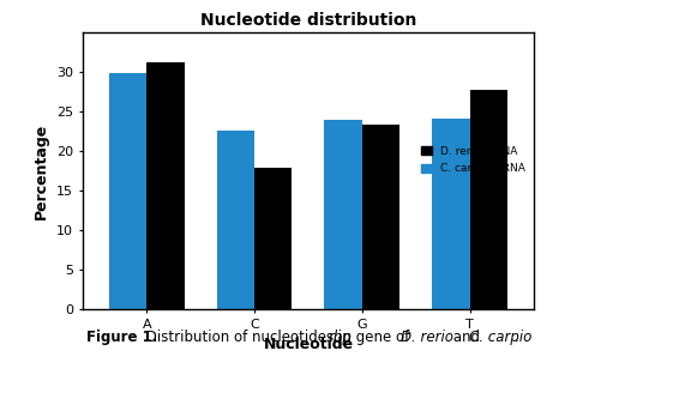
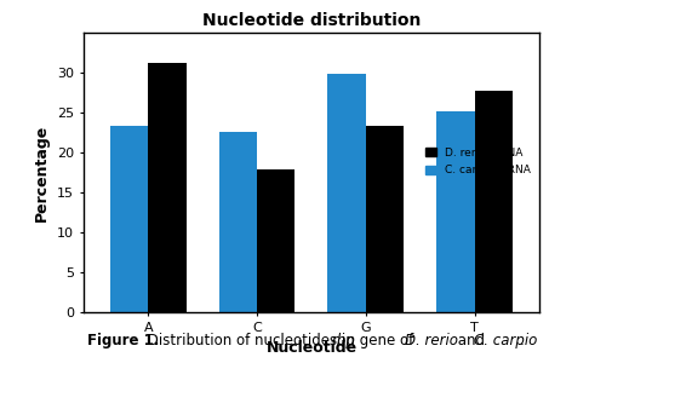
C. carpio mRNA/A: 29.9 -> 23.4
C. carpio mRNA/G: 23.9 -> 29.8
C. carpio mRNA/T: 24.1 -> 25.2
